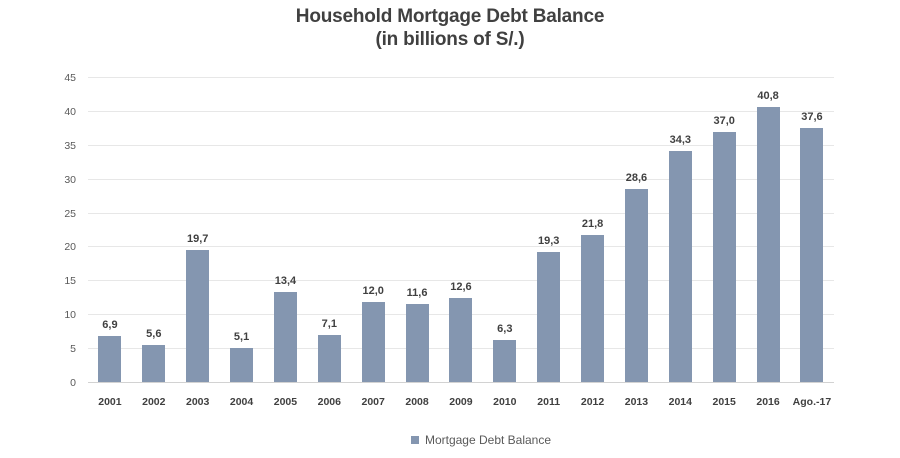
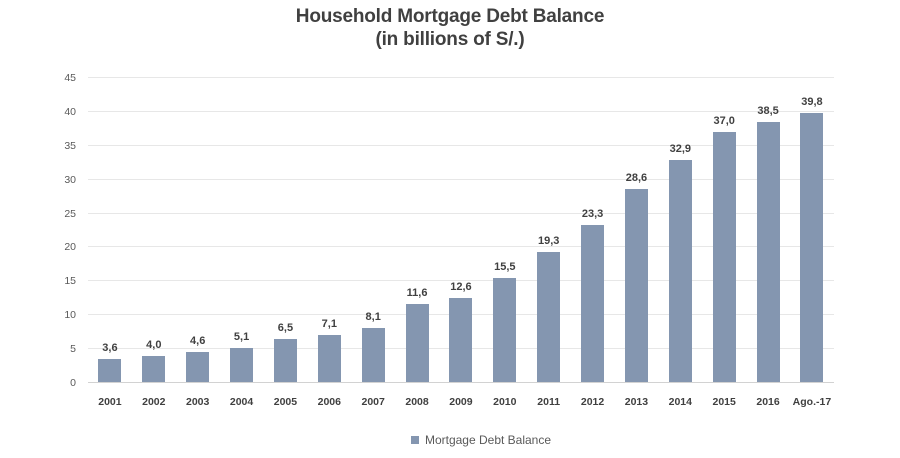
2001: 6,9 -> 3,6
2002: 5,6 -> 4,0
2003: 19,7 -> 4,6
2005: 13,4 -> 6,5
2007: 12,0 -> 8,1
2010: 6,3 -> 15,5
2012: 21,8 -> 23,3
2014: 34,3 -> 32,9
2016: 40,8 -> 38,5
Ago.-17: 37,6 -> 39,8
